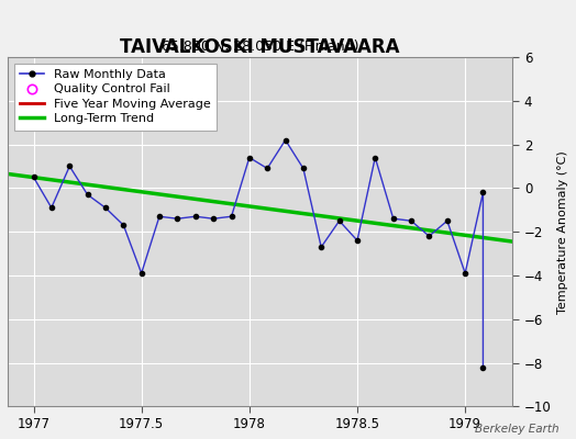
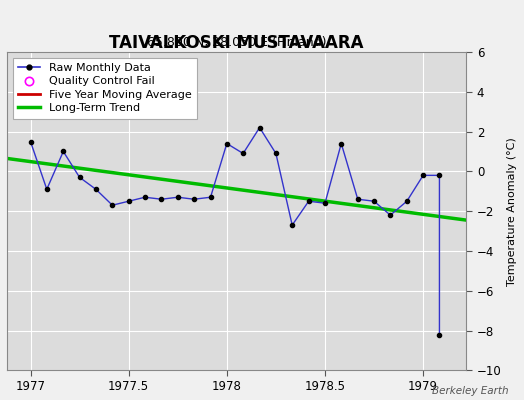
1977: 0.5 -> 1.5
1977.5: -3.9 -> -1.5
1978.5: -2.4 -> -1.6
1979: -3.9 -> -0.2
